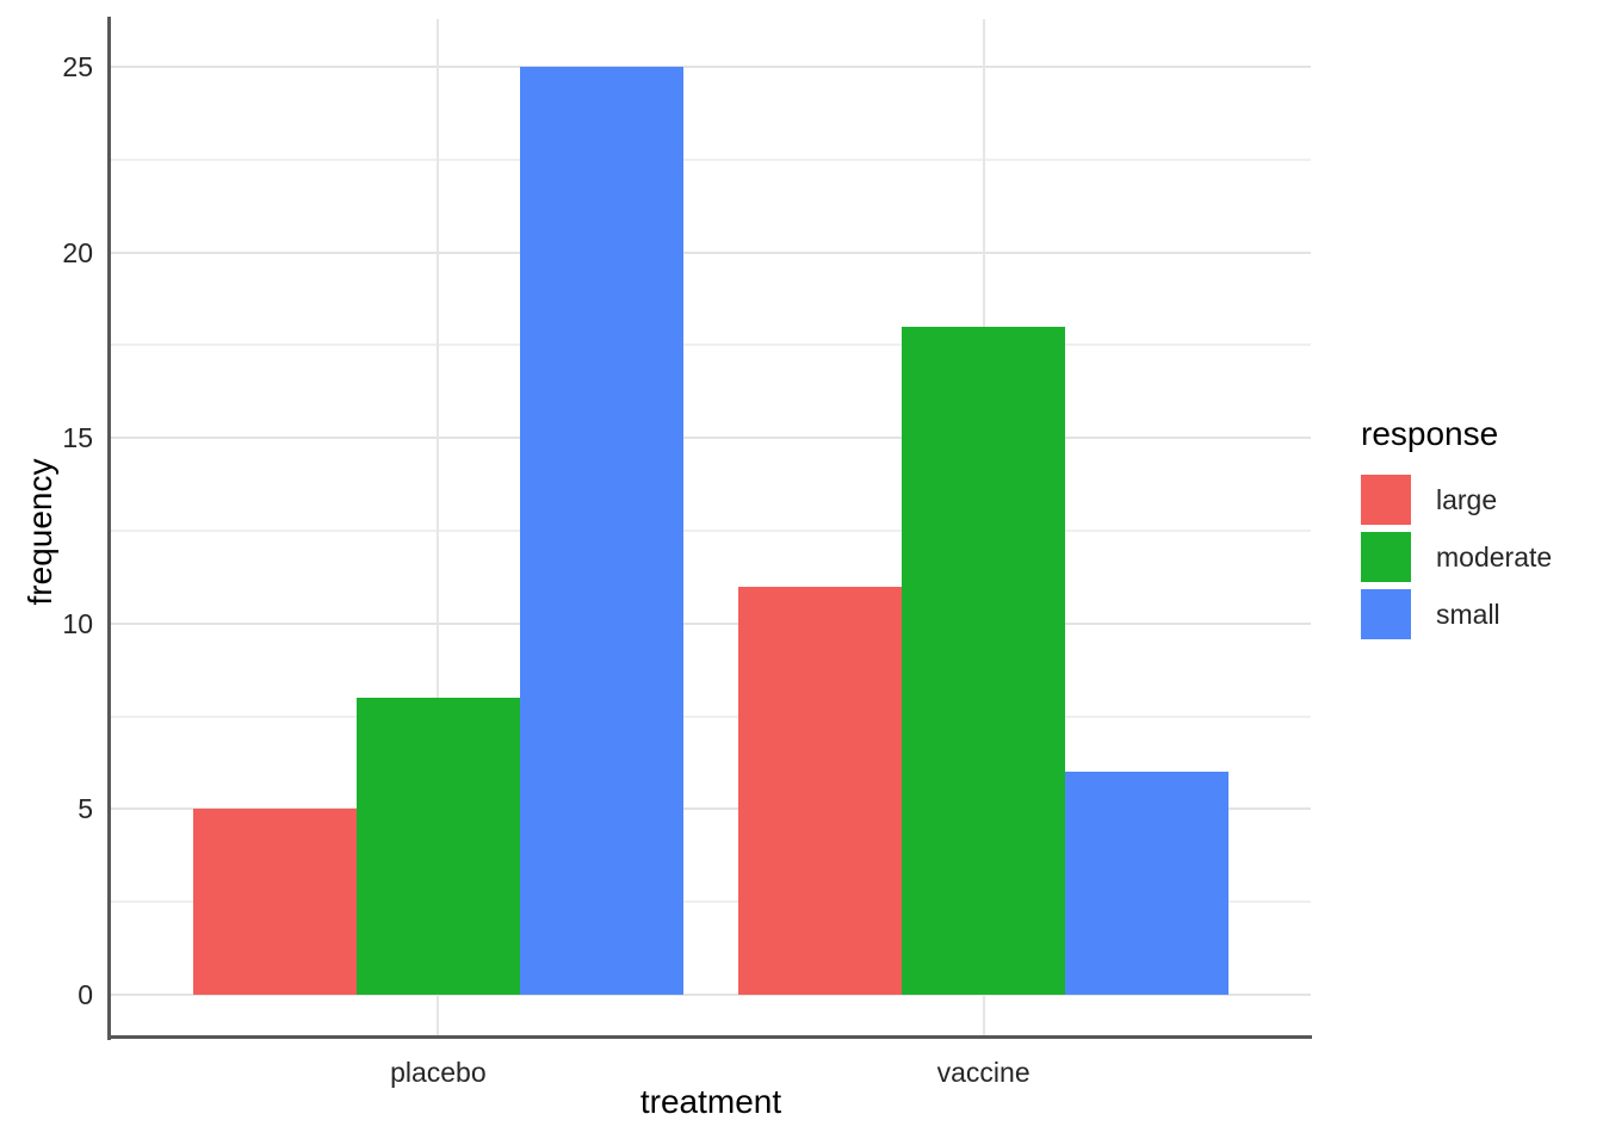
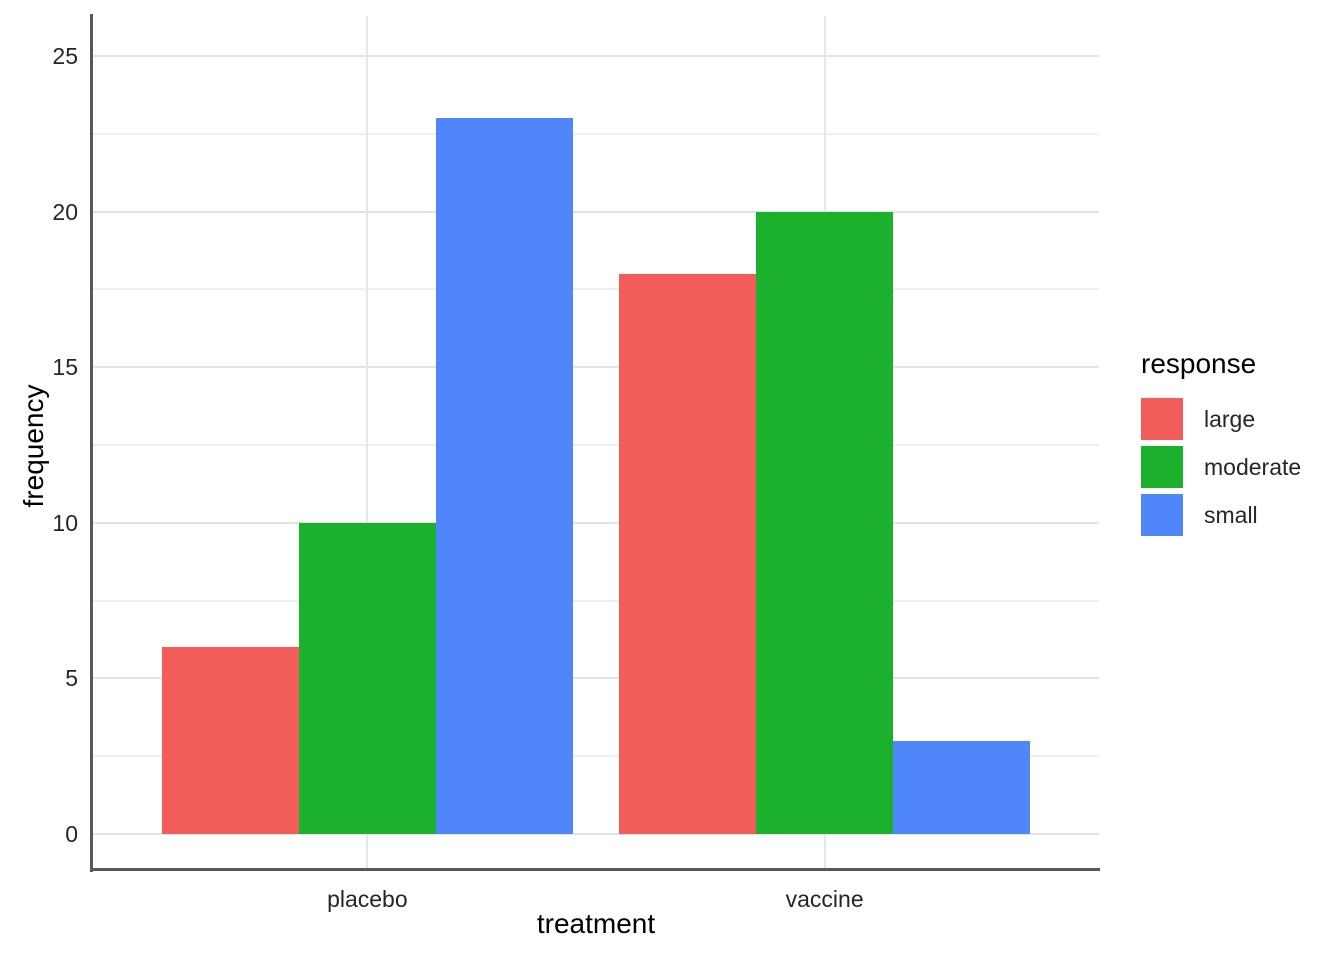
large/placebo: 5 -> 6
moderate/placebo: 8 -> 10
small/placebo: 25 -> 23
large/vaccine: 11 -> 18
moderate/vaccine: 18 -> 20
small/vaccine: 6 -> 3
